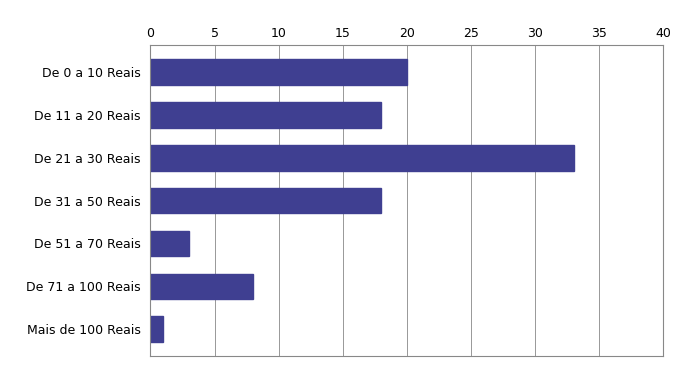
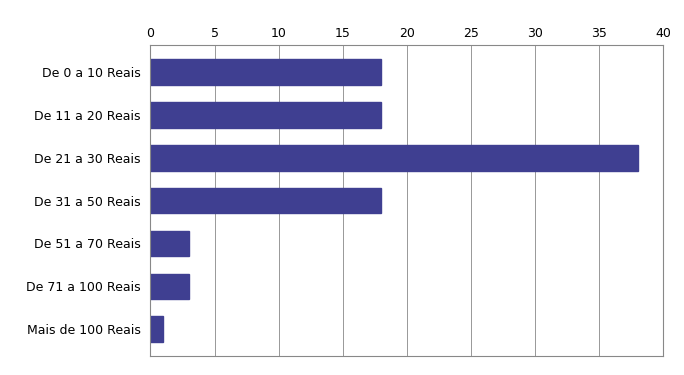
De 0 a 10 Reais: 20 -> 18
De 21 a 30 Reais: 33 -> 38
De 71 a 100 Reais: 8 -> 3
